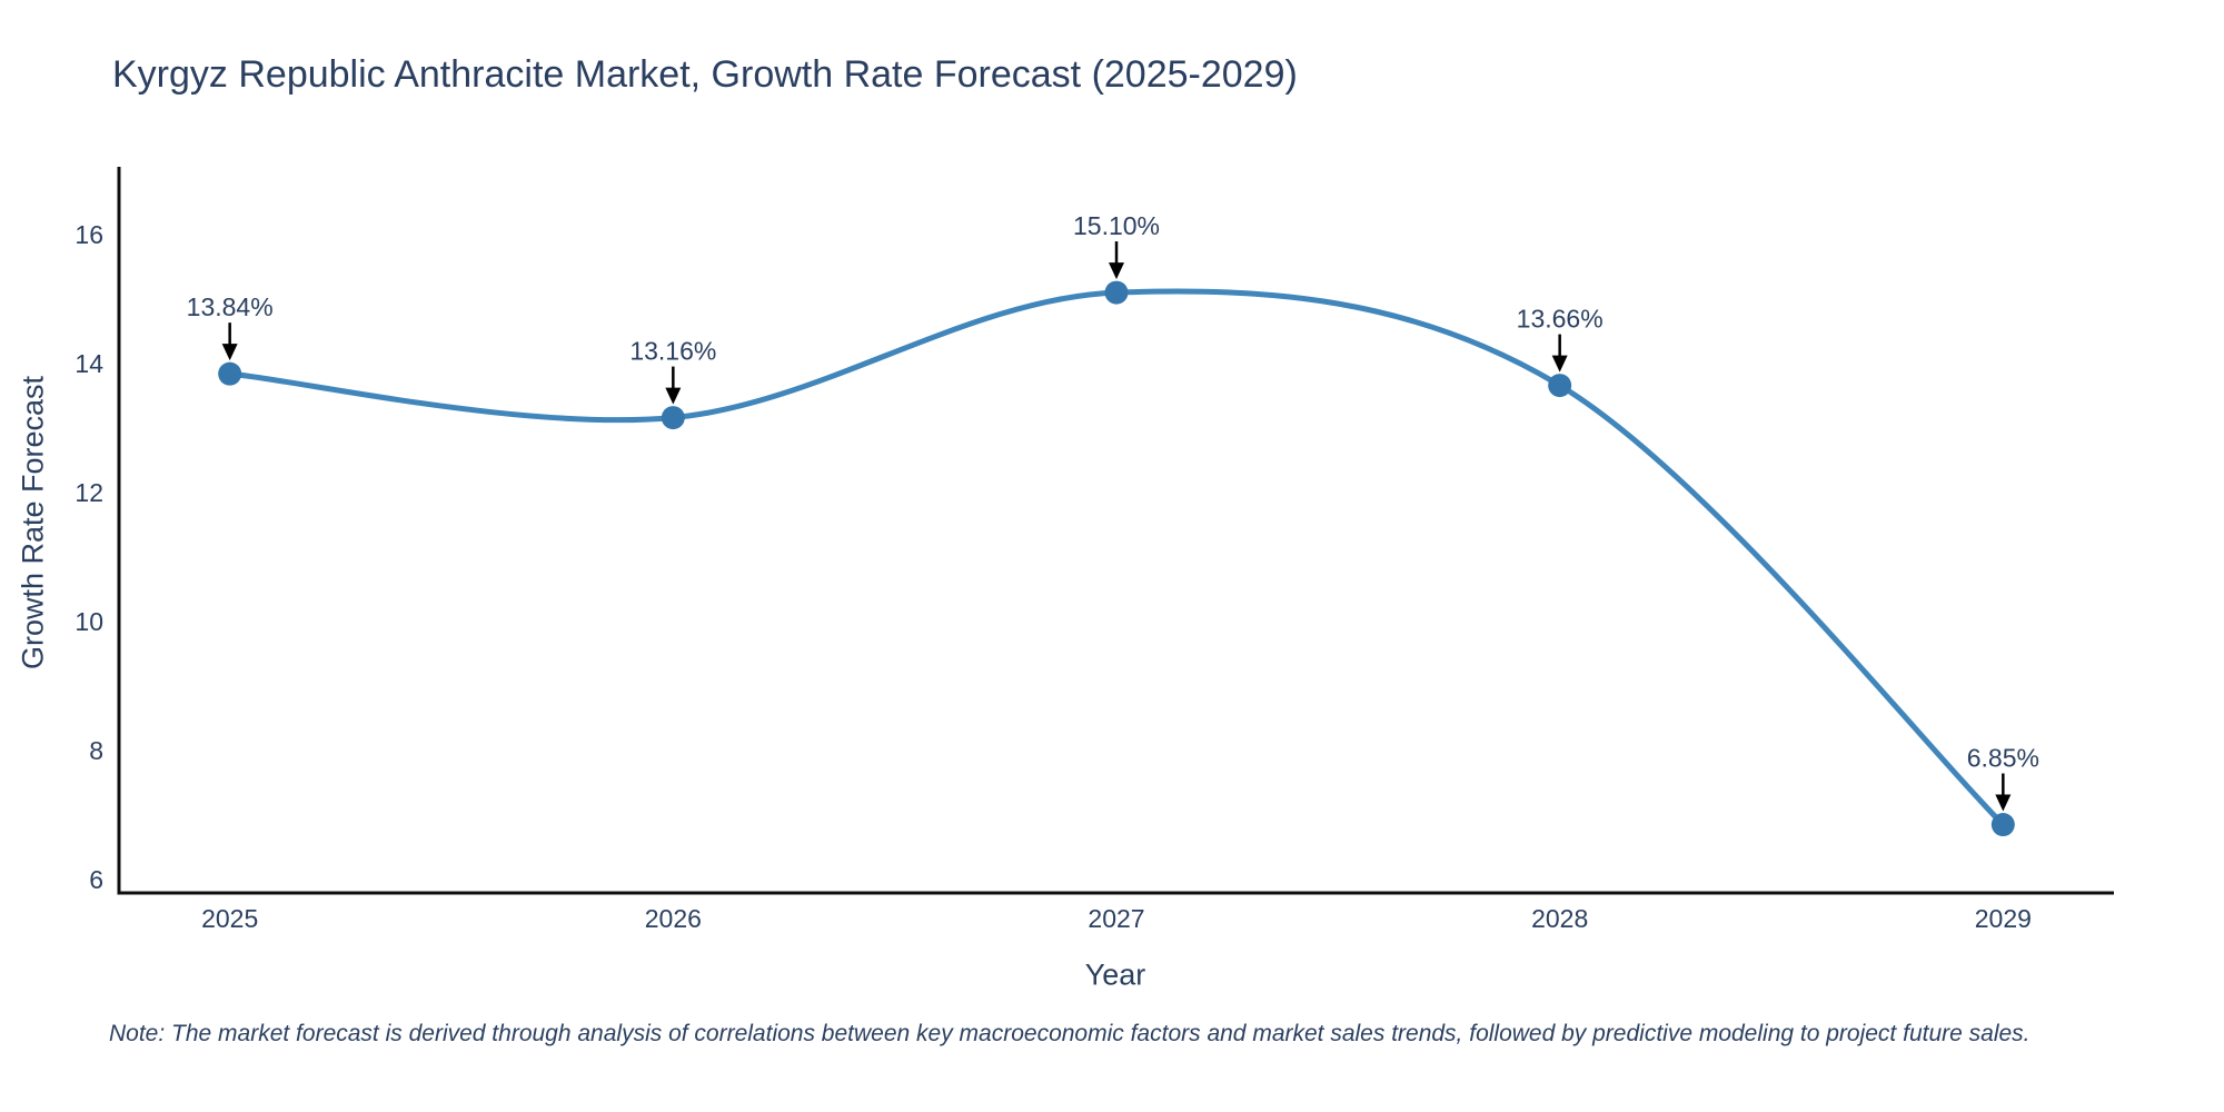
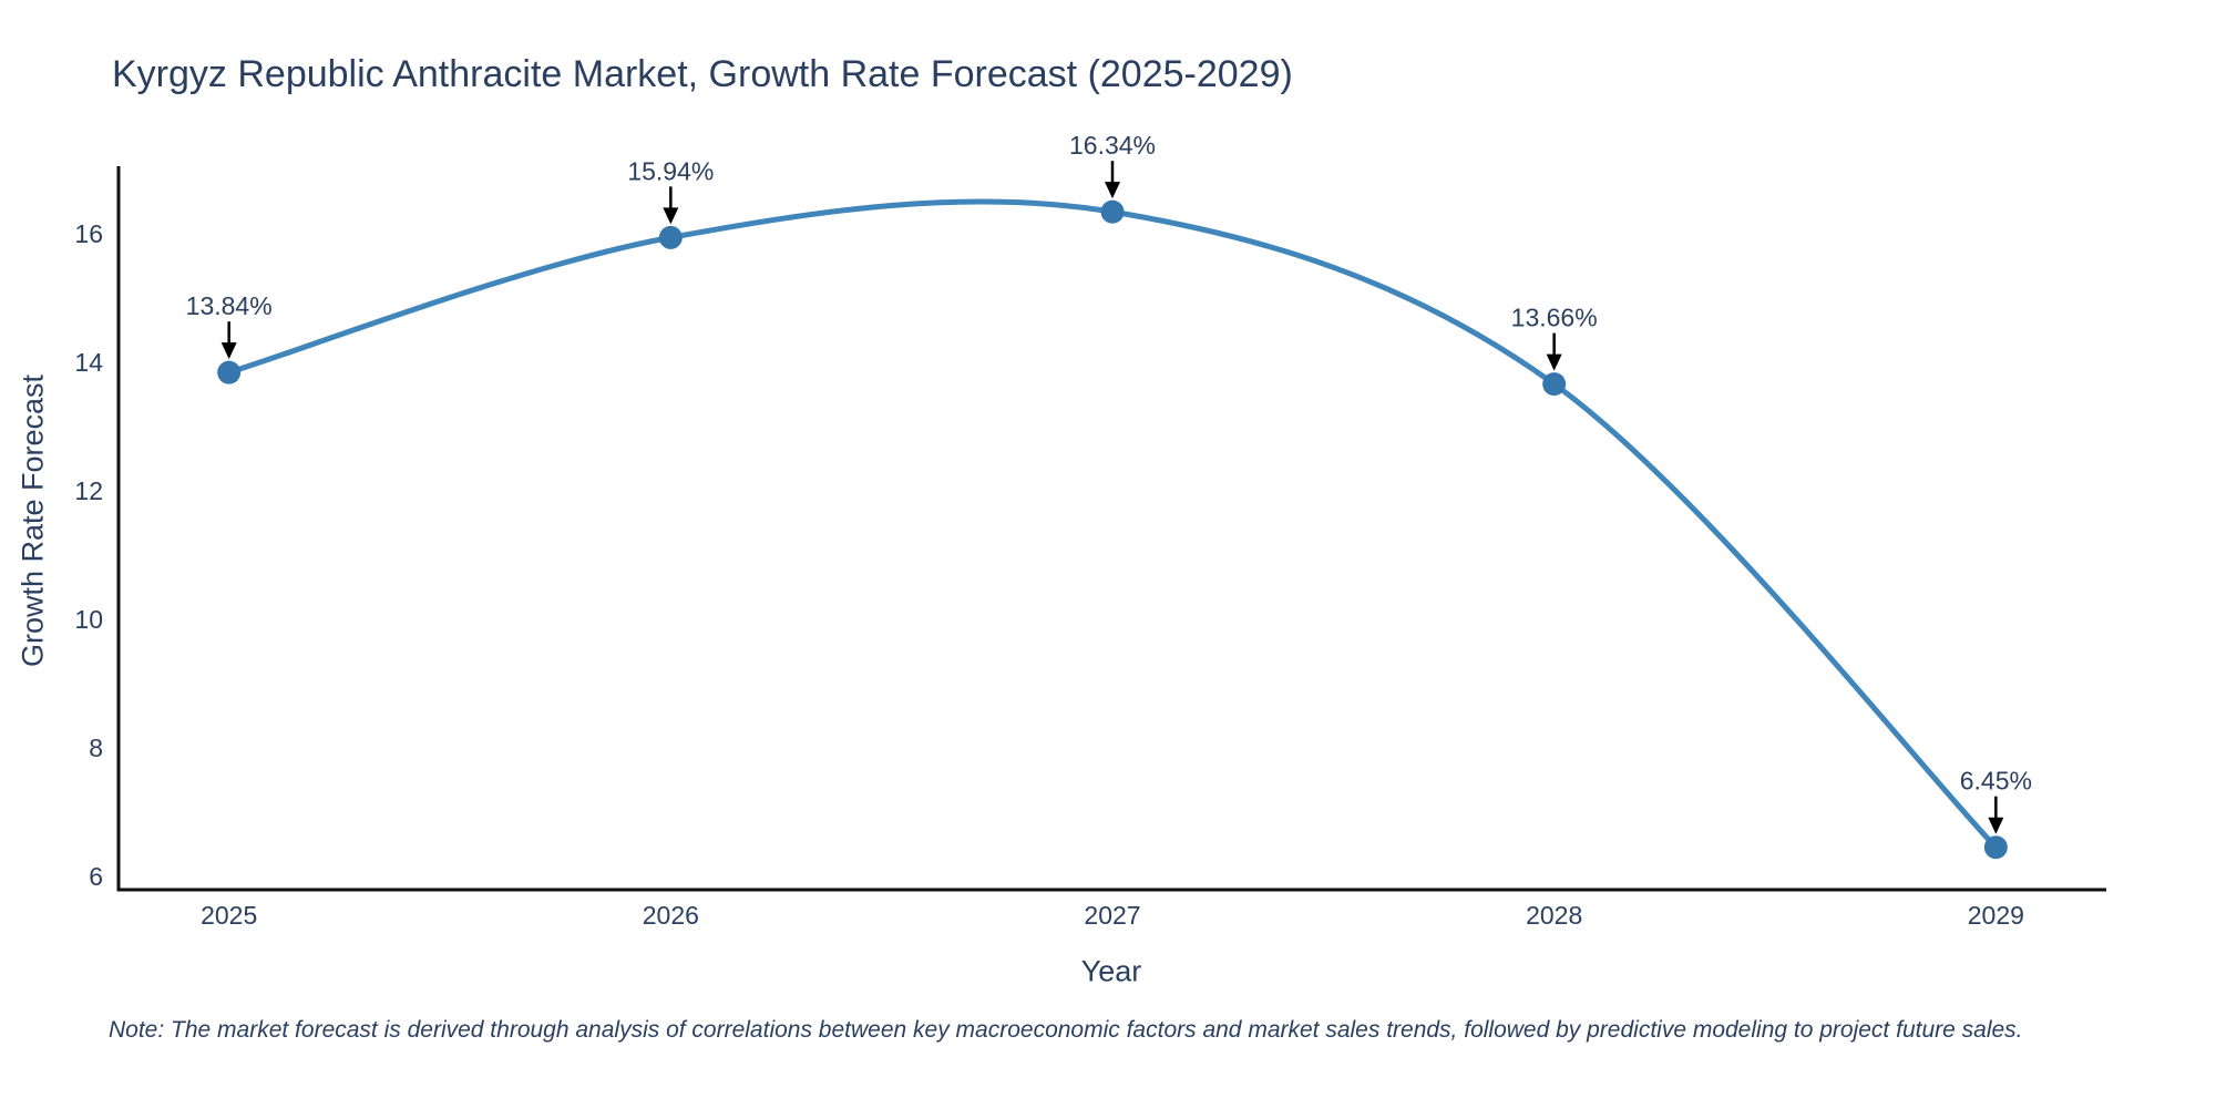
2026: 13.16% -> 15.94%
2027: 15.10% -> 16.34%
2029: 6.85% -> 6.45%
